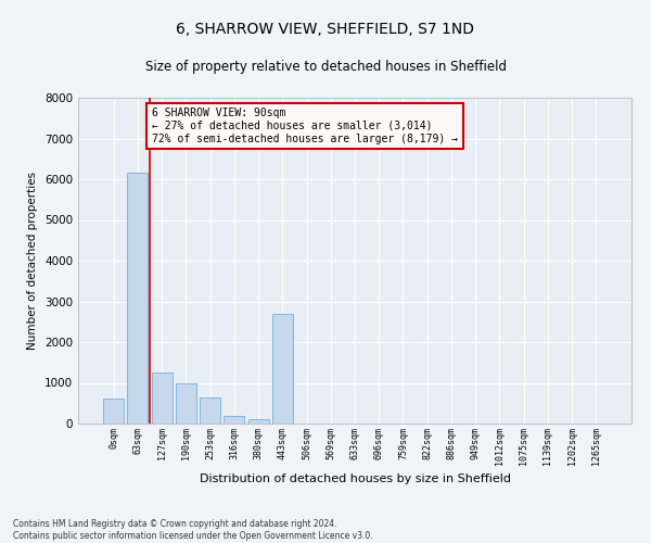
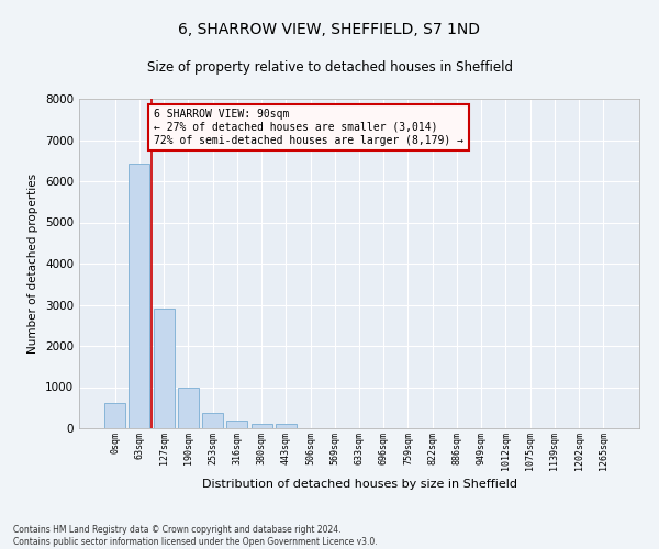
63sqm: 6150 -> 6420
127sqm: 1250 -> 2920
253sqm: 650 -> 380
443sqm: 2700 -> 100
